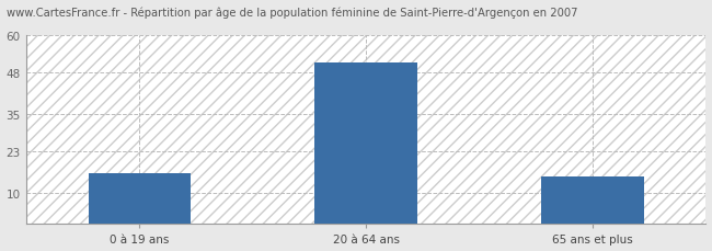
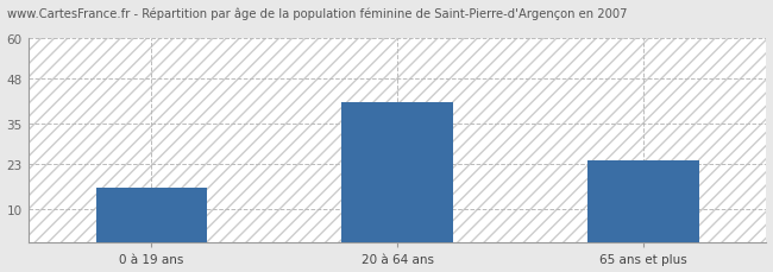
20 à 64 ans: 51 -> 41
65 ans et plus: 15 -> 24
